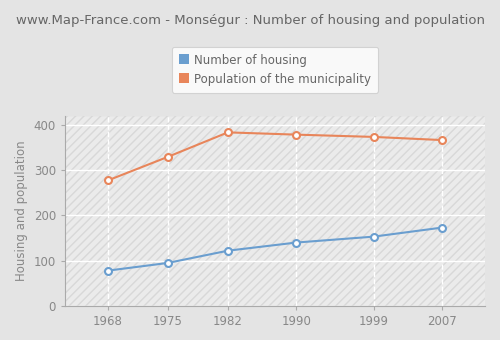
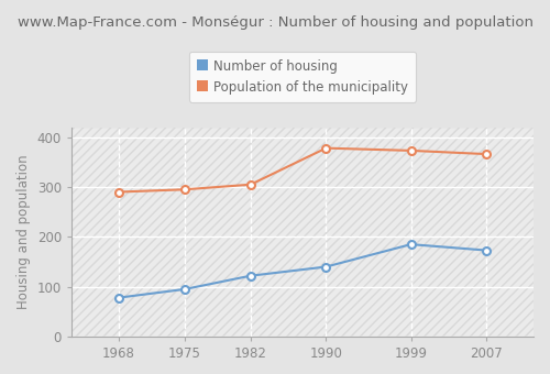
Population of the municipality/1968: 277 -> 290
Population of the municipality/1975: 329 -> 295
Population of the municipality/1982: 383 -> 305
Number of housing/1999: 153 -> 185
